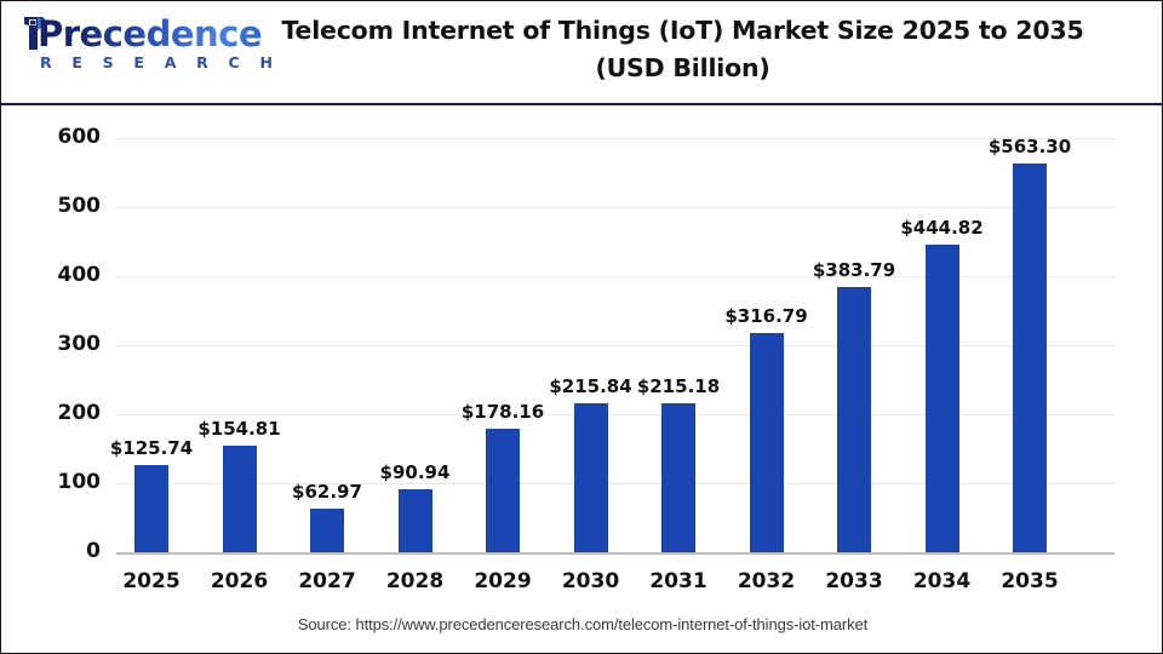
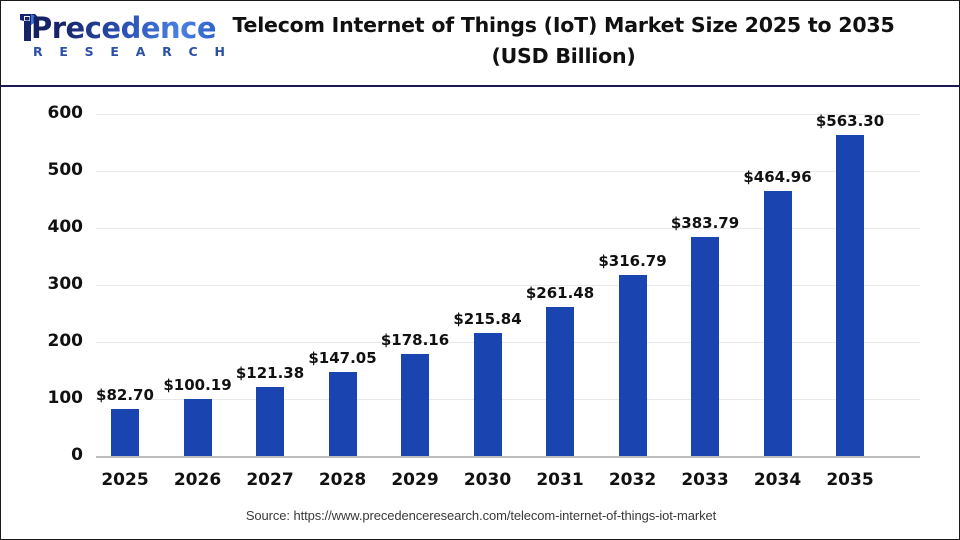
2025: $125.74 -> $82.70
2026: $154.81 -> $100.19
2027: $62.97 -> $121.38
2028: $90.94 -> $147.05
2031: $215.18 -> $261.48
2034: $444.82 -> $464.96
